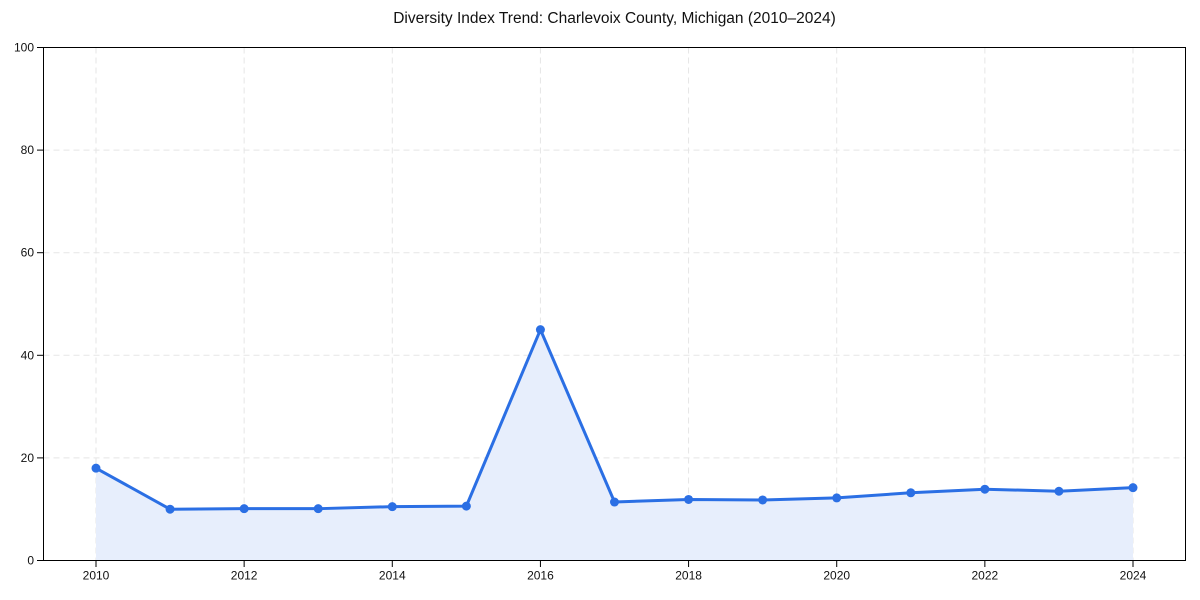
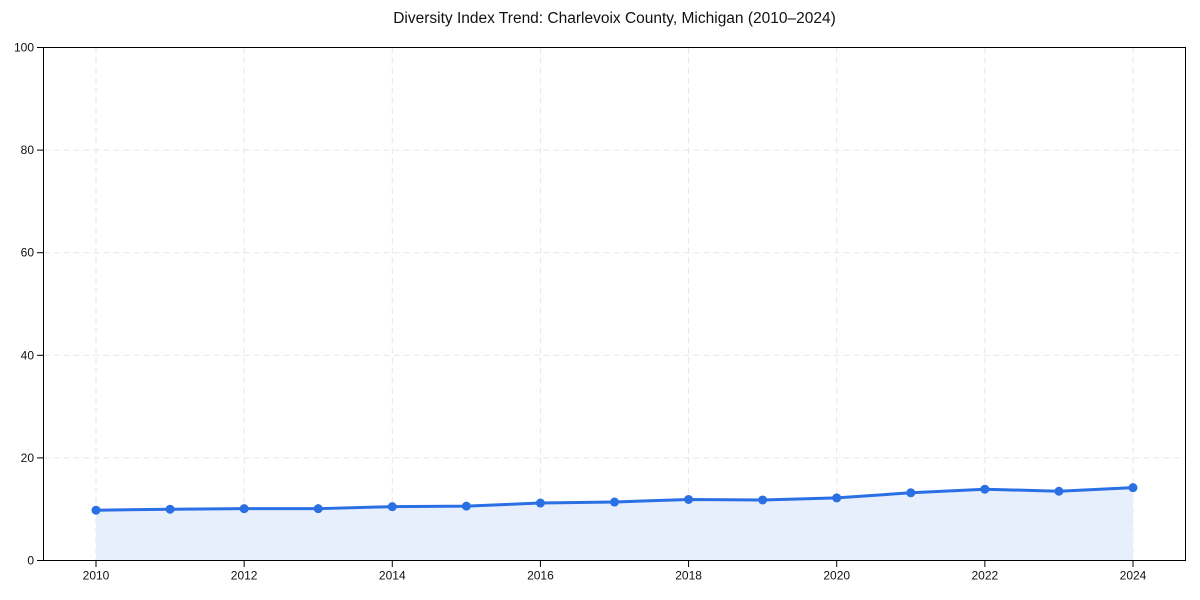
2010: 18 -> 10
2016: 45 -> 11
